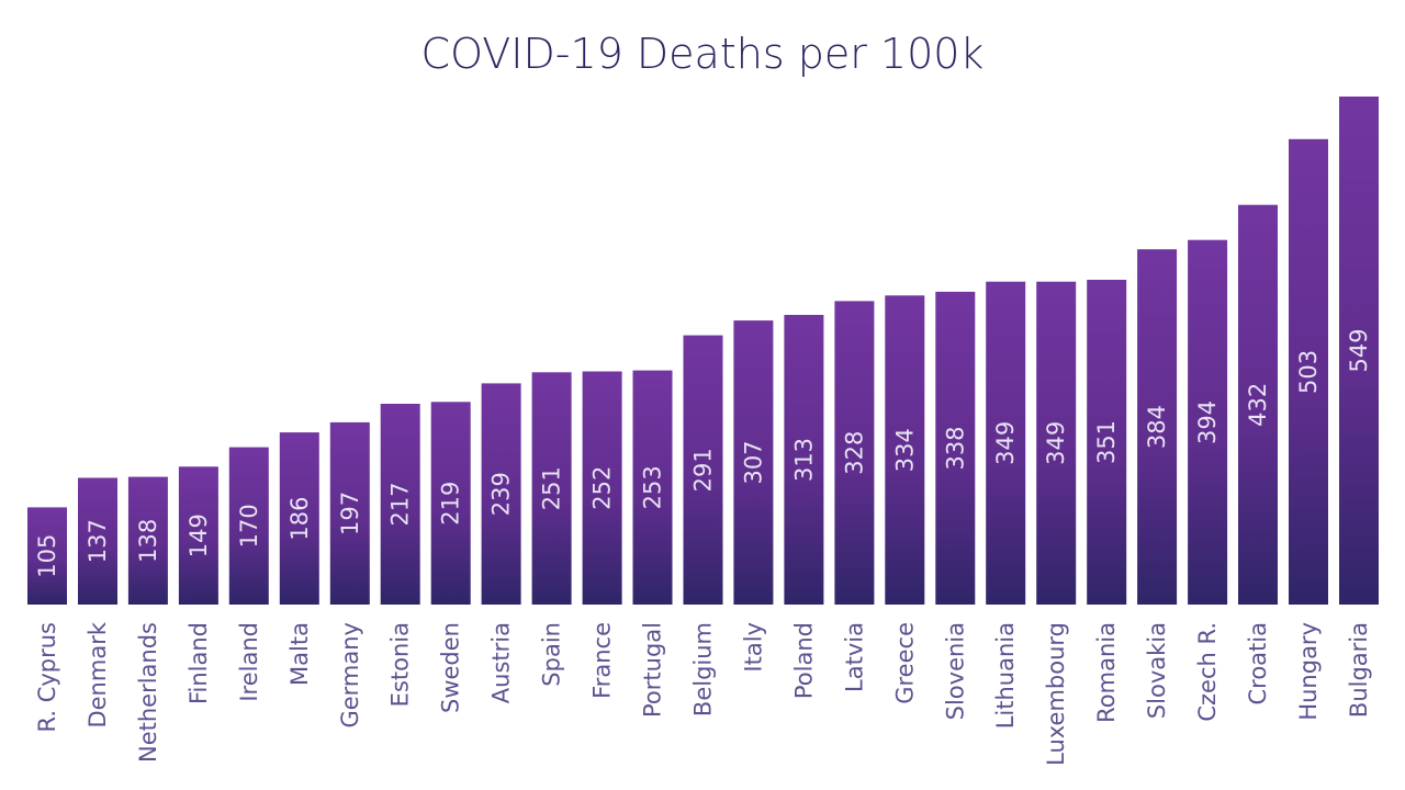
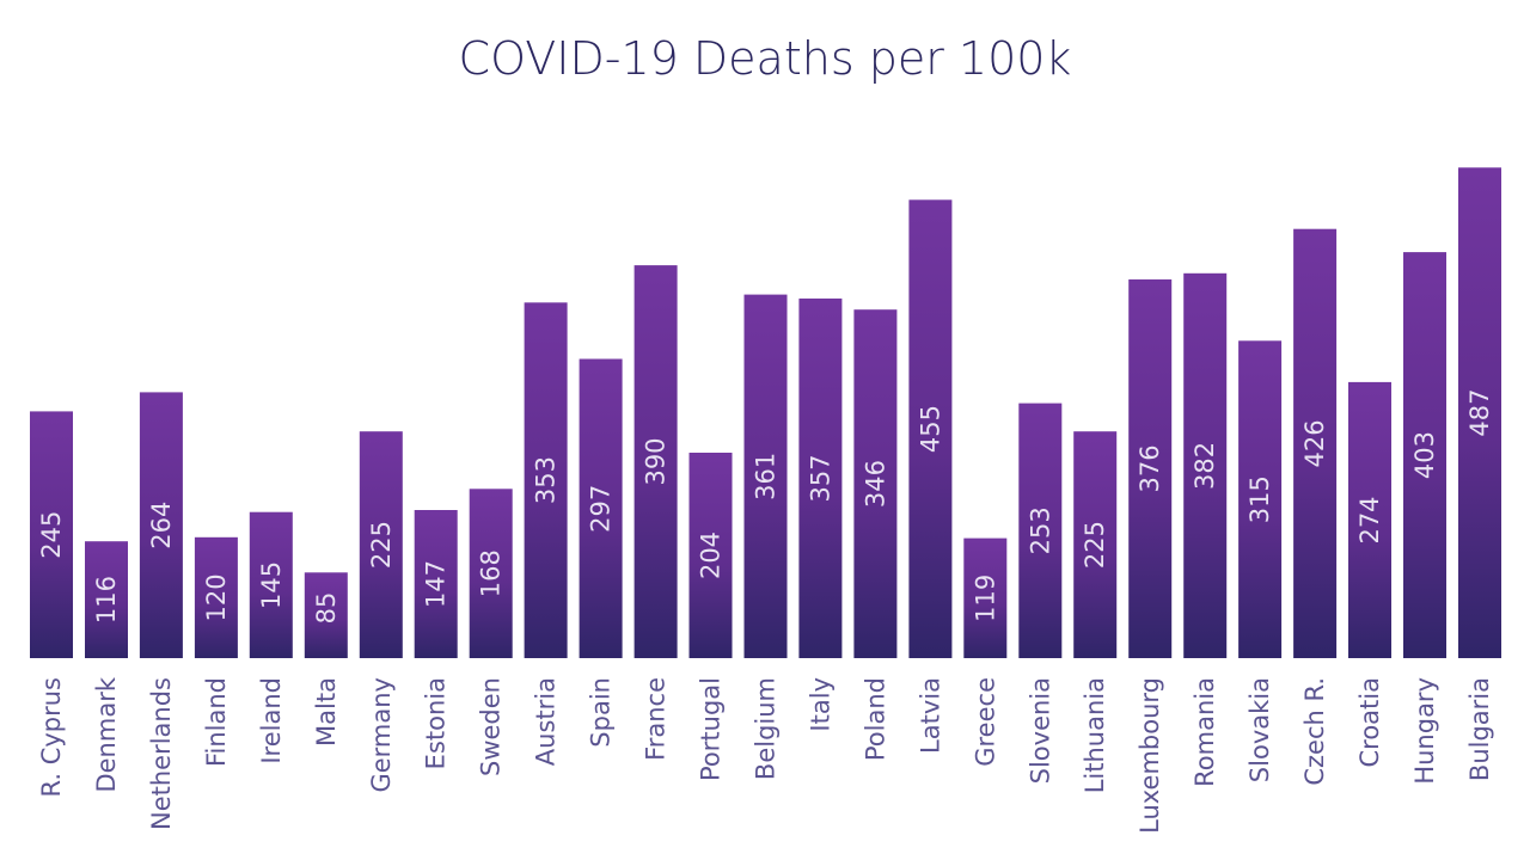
R. Cyprus: 105 -> 245
Denmark: 137 -> 116
Netherlands: 138 -> 264
Finland: 149 -> 120
Ireland: 170 -> 145
Malta: 186 -> 85
Germany: 197 -> 225
Estonia: 217 -> 147
Sweden: 219 -> 168
Austria: 239 -> 353
Spain: 251 -> 297
France: 252 -> 390
Portugal: 253 -> 204
Belgium: 291 -> 361
Italy: 307 -> 357
Poland: 313 -> 346
Latvia: 328 -> 455
Greece: 334 -> 119
Slovenia: 338 -> 253
Lithuania: 349 -> 225
Luxembourg: 349 -> 376
Romania: 351 -> 382
Slovakia: 384 -> 315
Czech R.: 394 -> 426
Croatia: 432 -> 274
Hungary: 503 -> 403
Bulgaria: 549 -> 487
